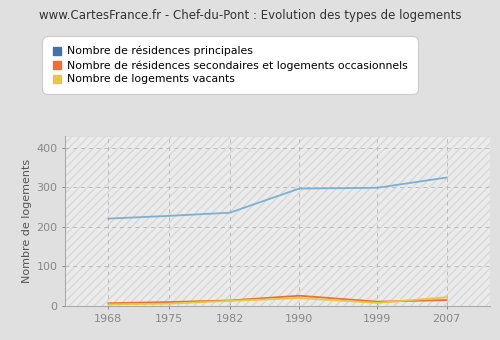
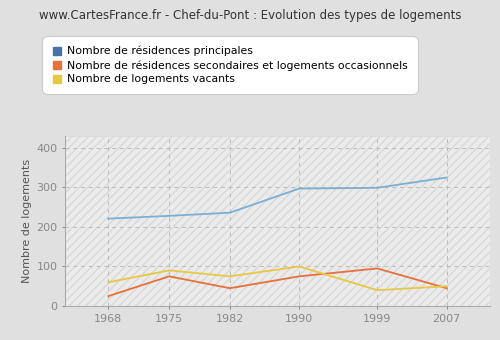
Nombre de résidences secondaires et logements occasionnels/1968: 7 -> 25
Nombre de logements vacants/1968: 4 -> 60
Nombre de résidences secondaires et logements occasionnels/1975: 10 -> 75
Nombre de logements vacants/1975: 6 -> 90
Nombre de résidences secondaires et logements occasionnels/1982: 14 -> 45
Nombre de logements vacants/1982: 13 -> 75
Nombre de résidences secondaires et logements occasionnels/1990: 26 -> 75
Nombre de logements vacants/1990: 20 -> 100
Nombre de résidences secondaires et logements occasionnels/1999: 11 -> 95
Nombre de logements vacants/1999: 8 -> 40
Nombre de résidences secondaires et logements occasionnels/2007: 15 -> 45
Nombre de logements vacants/2007: 22 -> 50
